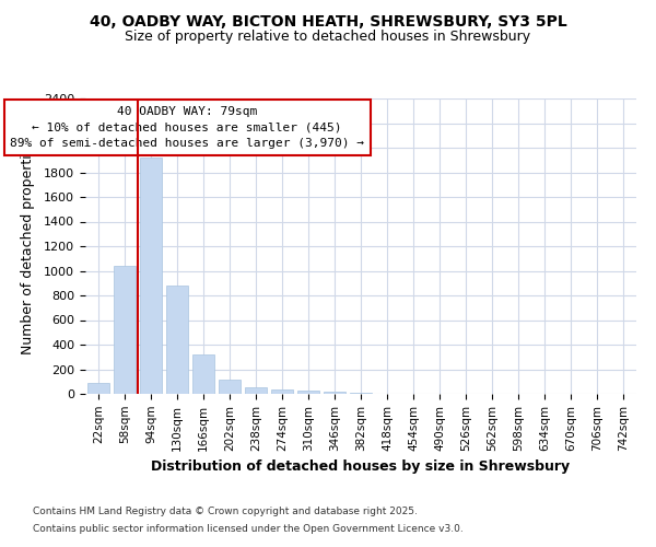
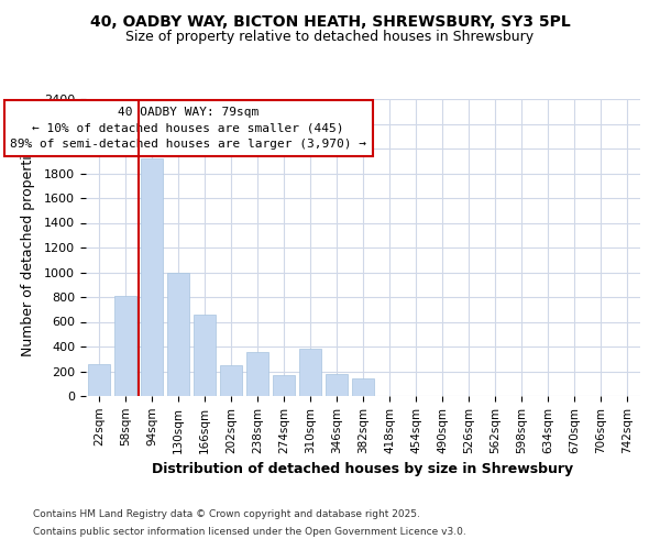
22sqm: 90 -> 260
58sqm: 1040 -> 810
130sqm: 880 -> 1000
166sqm: 320 -> 660
202sqm: 120 -> 250
238sqm: 60 -> 360
274sqm: 40 -> 170
310sqm: 20 -> 380
346sqm: 20 -> 180
382sqm: 0 -> 140
